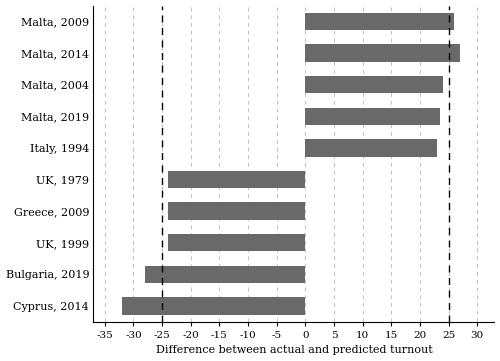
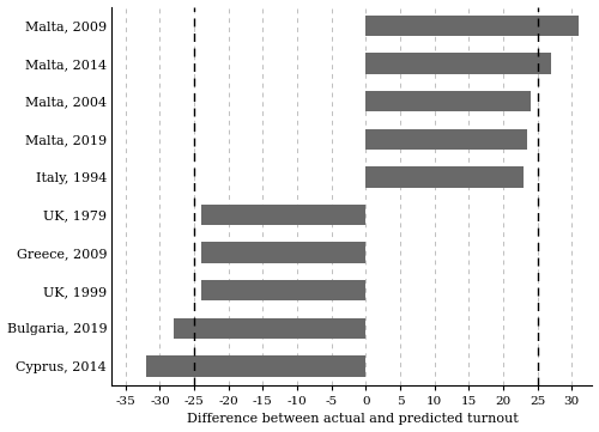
Malta, 2009: 26.0 -> 31.0
